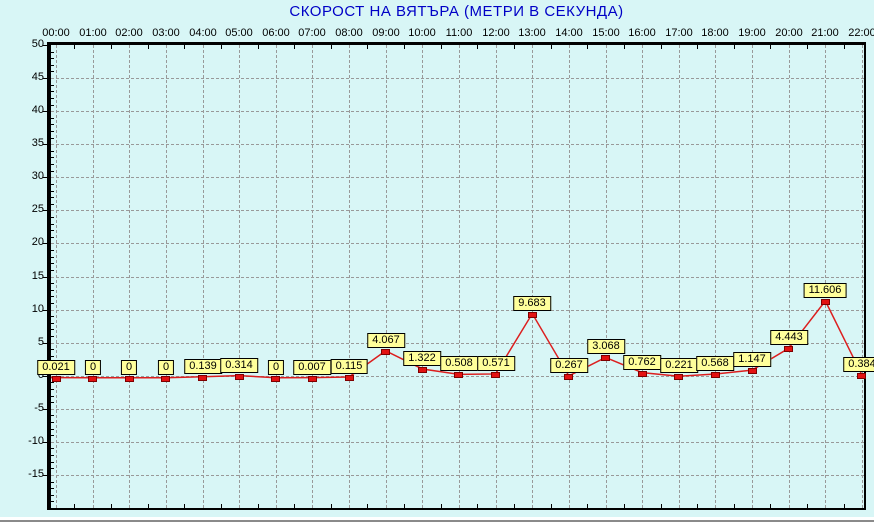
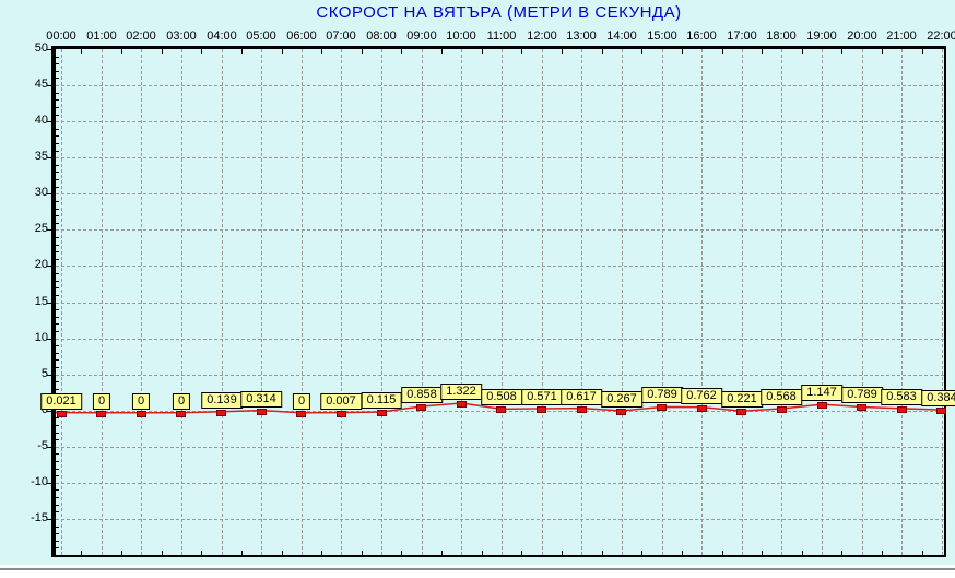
09:00: 4.067 -> 0.858
13:00: 9.683 -> 0.617
15:00: 3.068 -> 0.789
20:00: 4.443 -> 0.789
21:00: 11.606 -> 0.583
